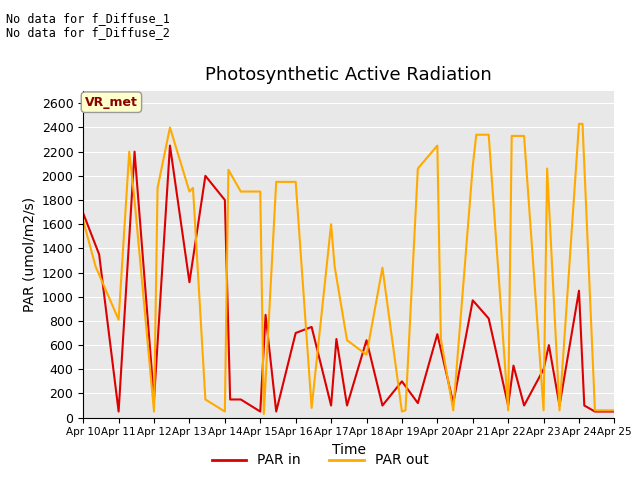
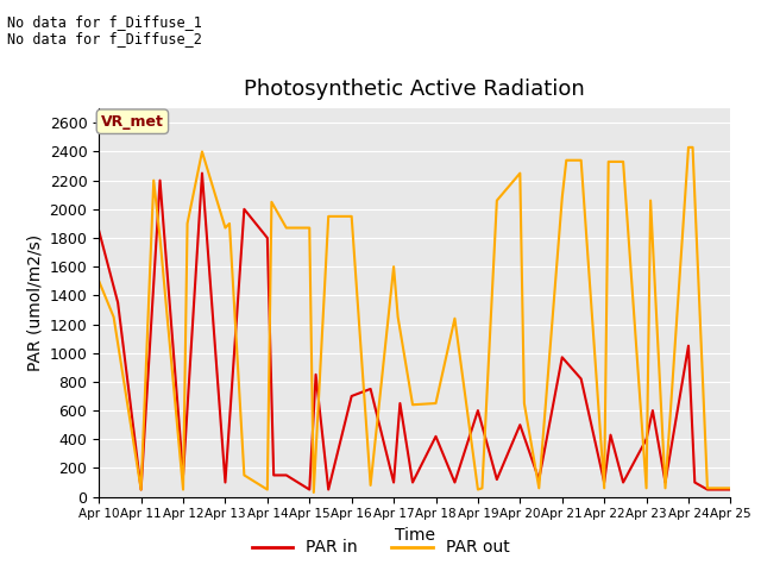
PAR in/Apr 10: 1690 -> 1850
PAR out/Apr 10: 1630 -> 1500
PAR out/Apr 11: 810 -> 50
PAR in/Apr 13: 1120 -> 100
PAR in/Apr 18: 640 -> 420
PAR out/Apr 18: 520 -> 650
PAR in/Apr 19: 300 -> 600
PAR in/Apr 20: 690 -> 500
